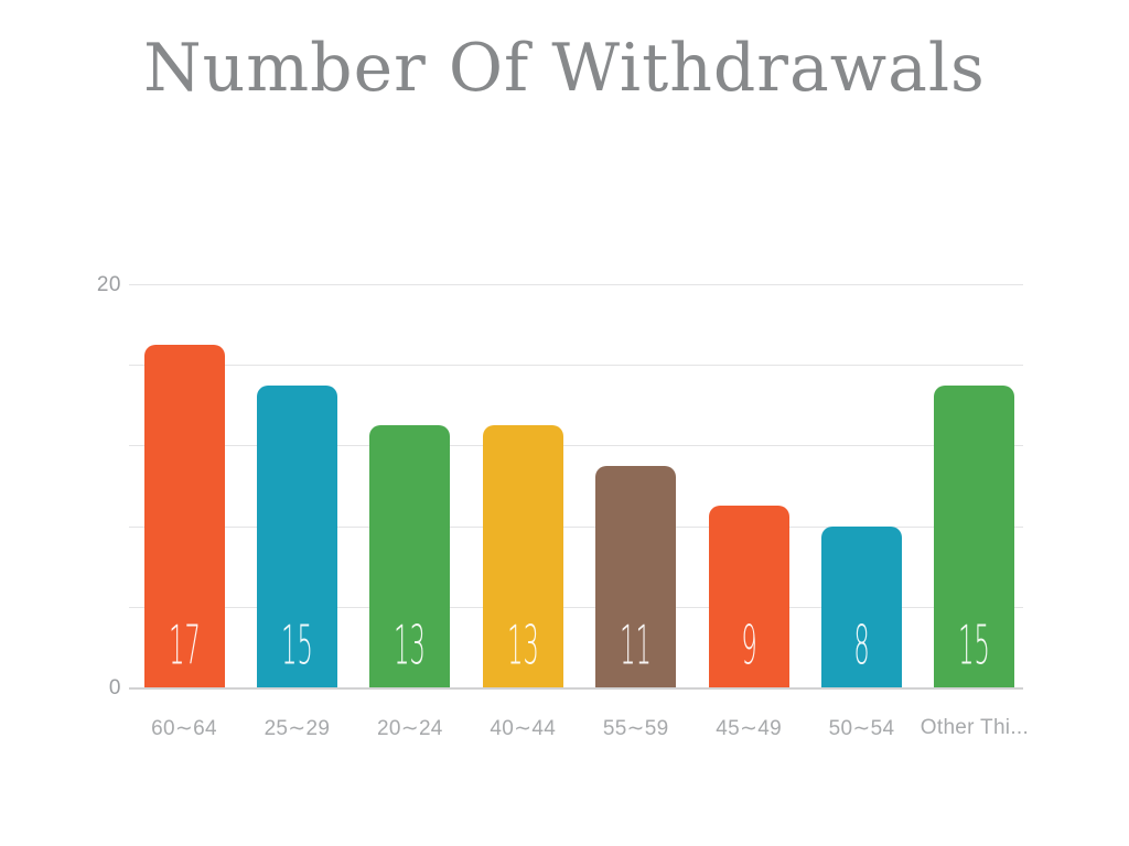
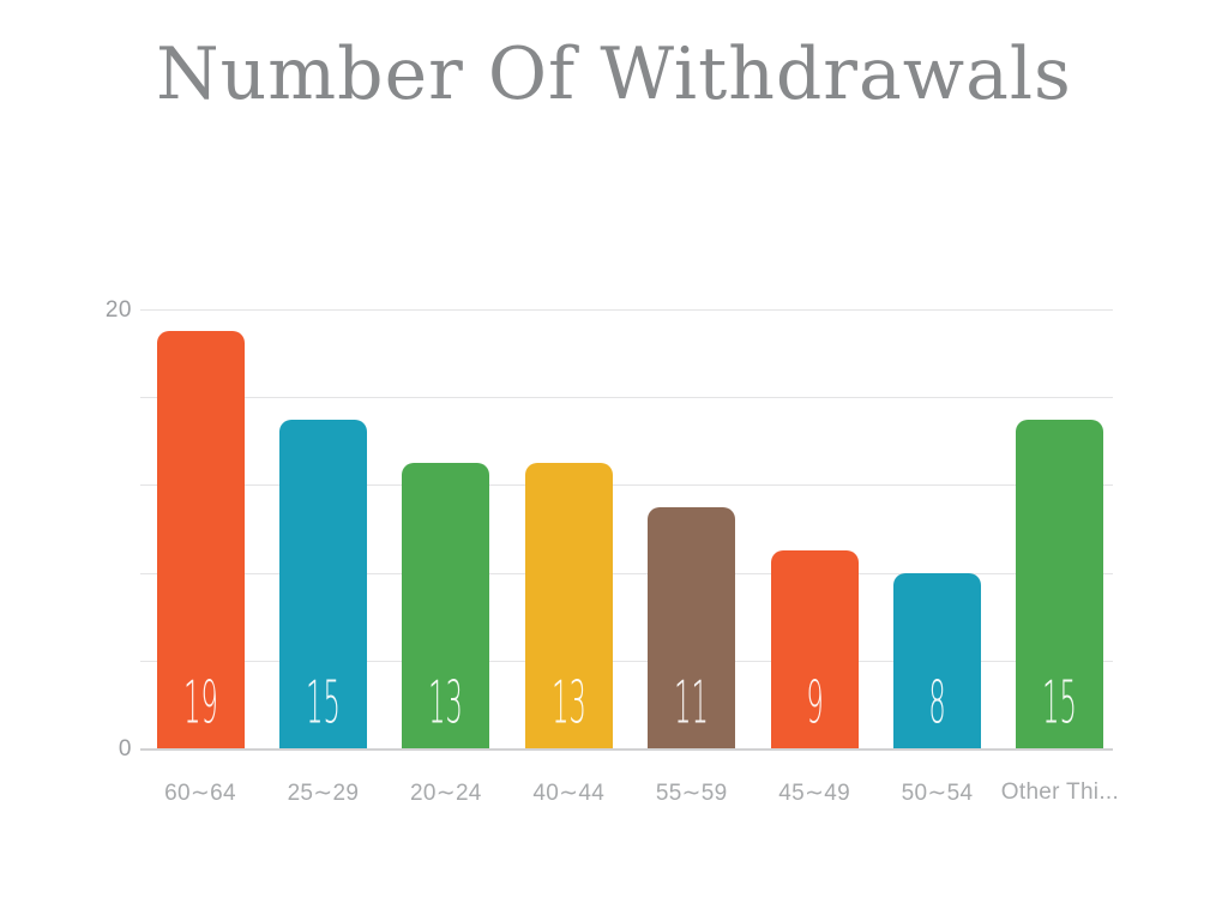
60∼64: 17 -> 19
